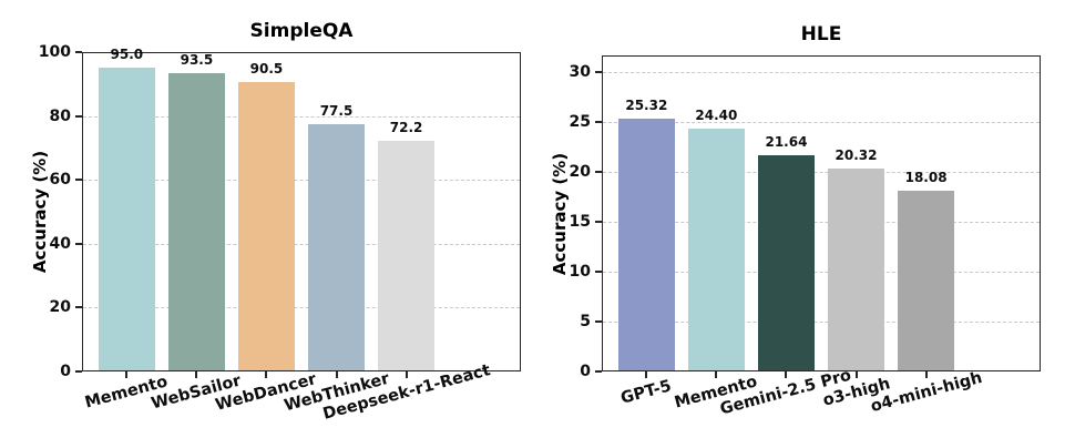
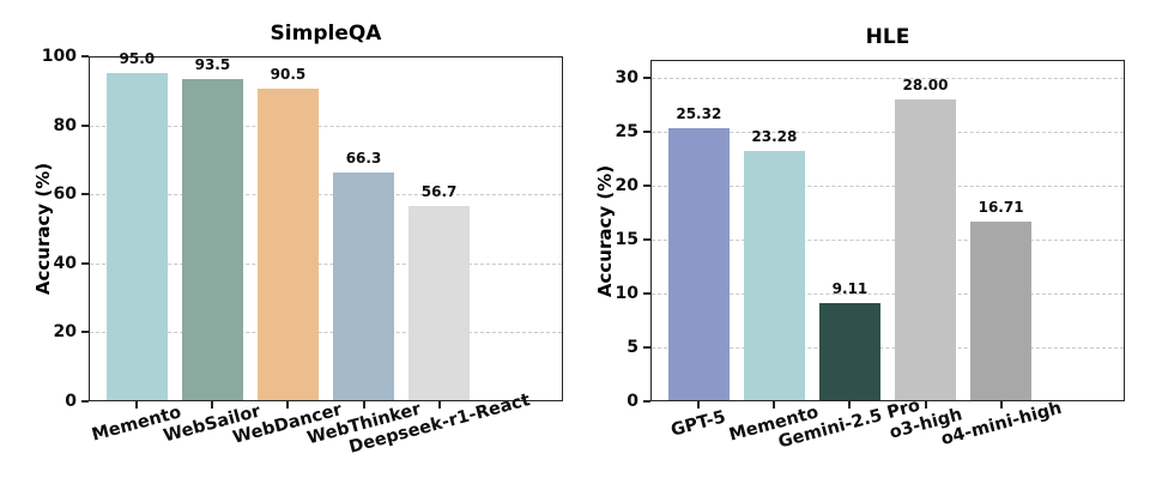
SimpleQA/WebThinker: 77.5 -> 66.3
SimpleQA/Deepseek-r1-React: 72.2 -> 56.7
HLE/Memento: 24.40 -> 23.28
HLE/Gemini-2.5 Pro: 21.64 -> 9.11
HLE/o3-high: 20.32 -> 28.00
HLE/o4-mini-high: 18.08 -> 16.71
